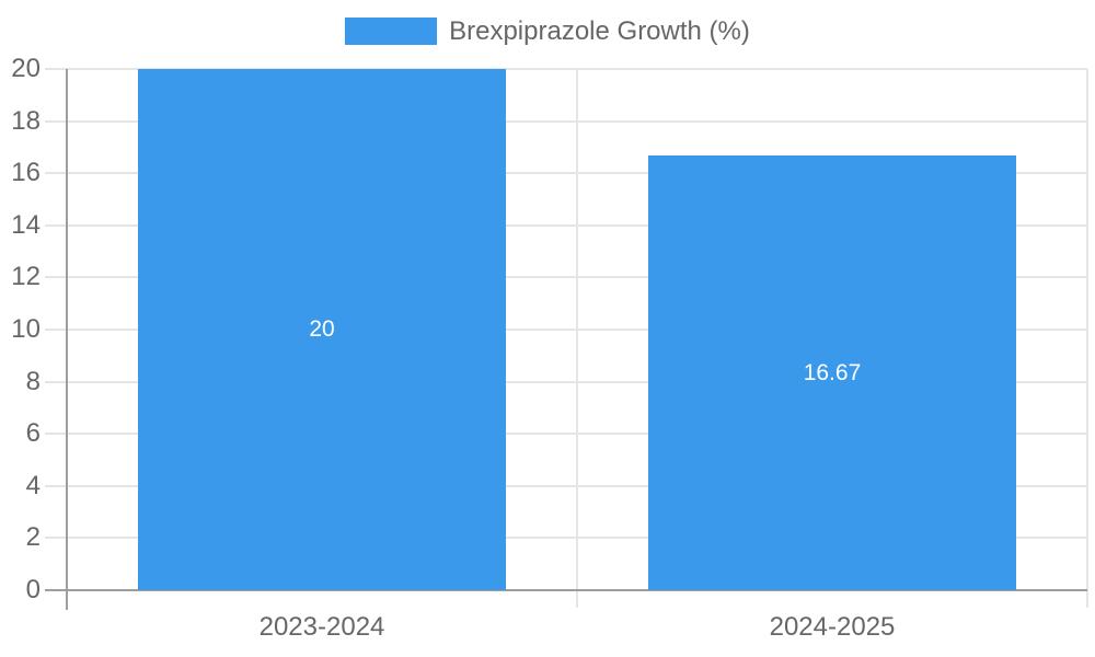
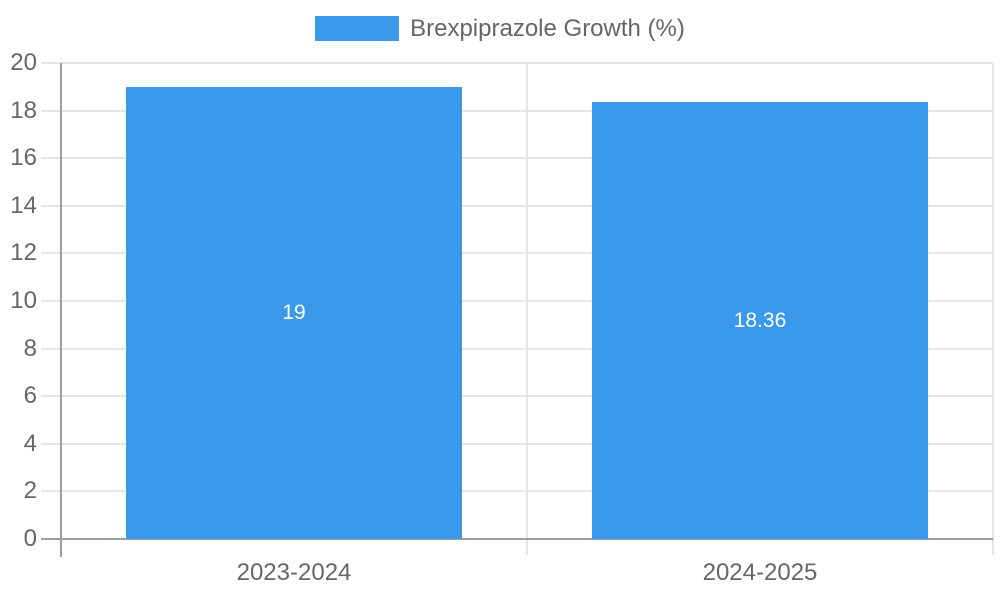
2023-2024: 20 -> 19
2024-2025: 16.67 -> 18.36
